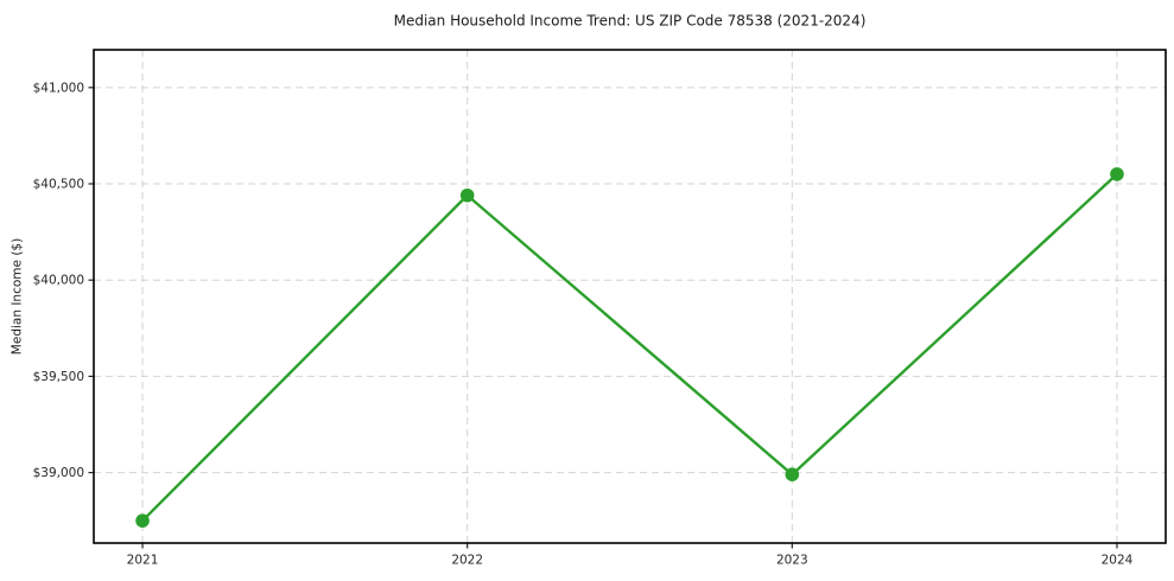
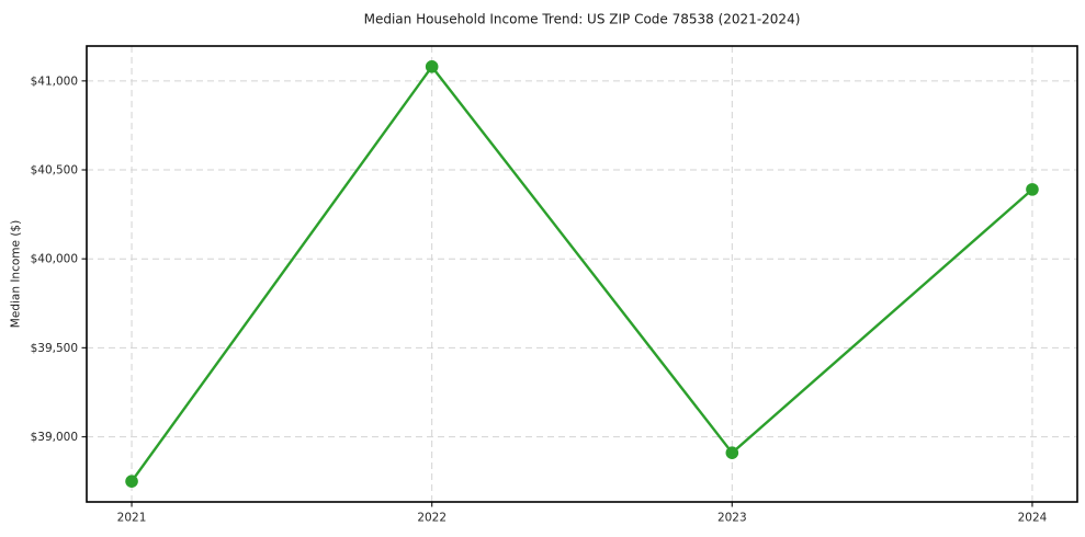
2022: $40440 -> $41080
2023: $38990 -> $38910
2024: $40550 -> $40390
